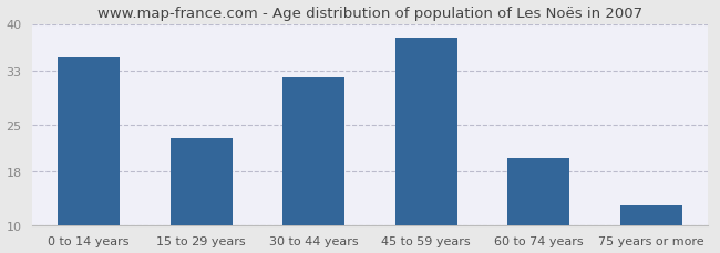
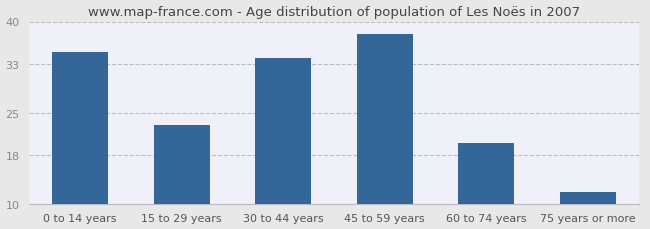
30 to 44 years: 32 -> 34
75 years or more: 13 -> 12
